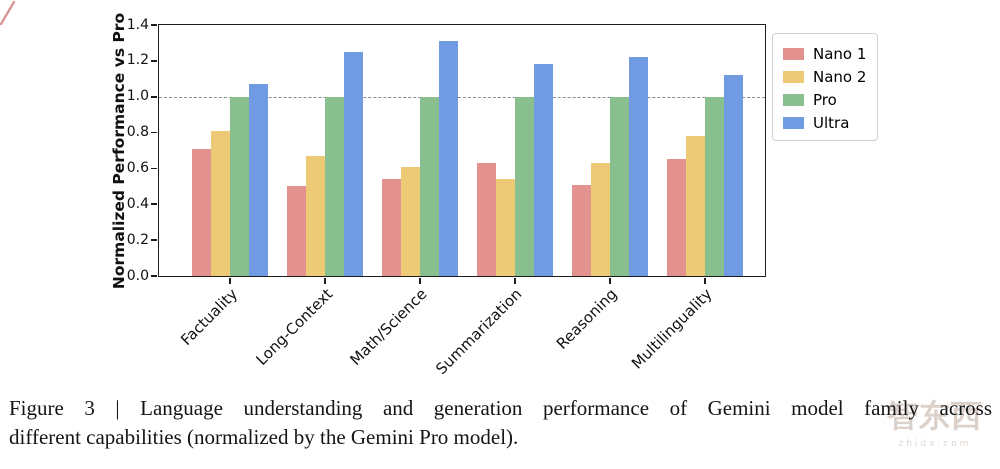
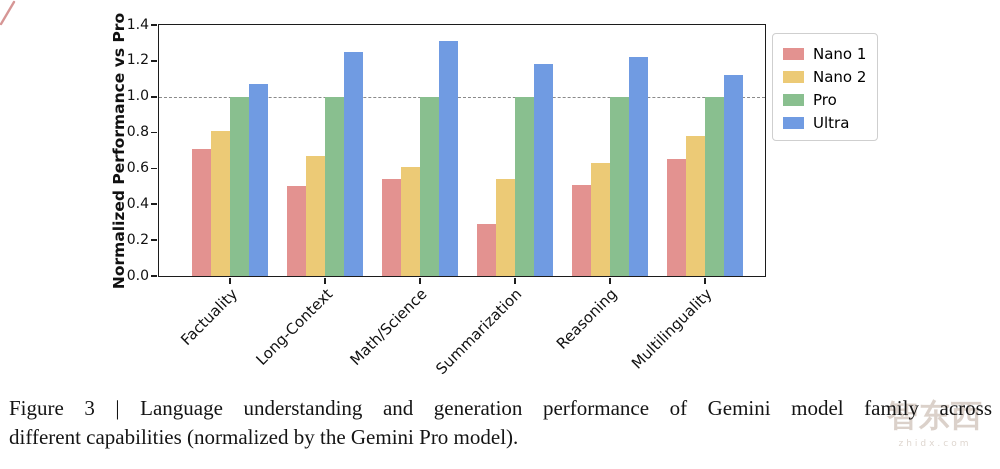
Nano 1/Summarization: 0.63 -> 0.29
